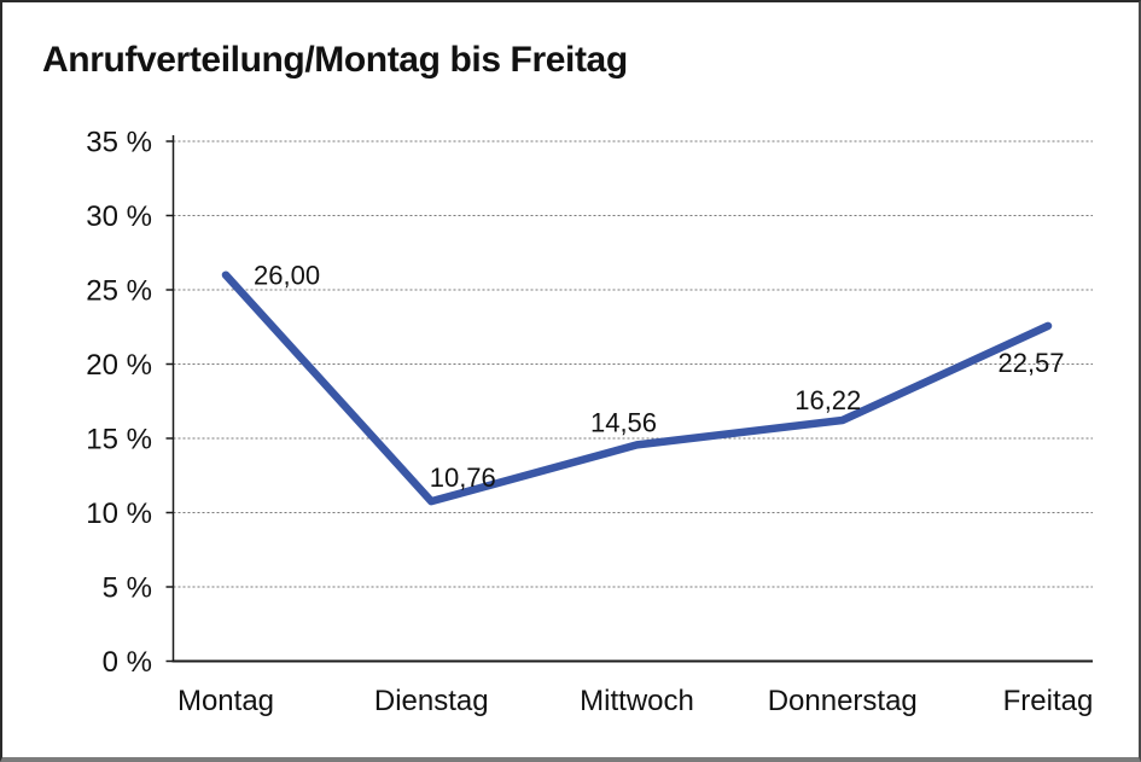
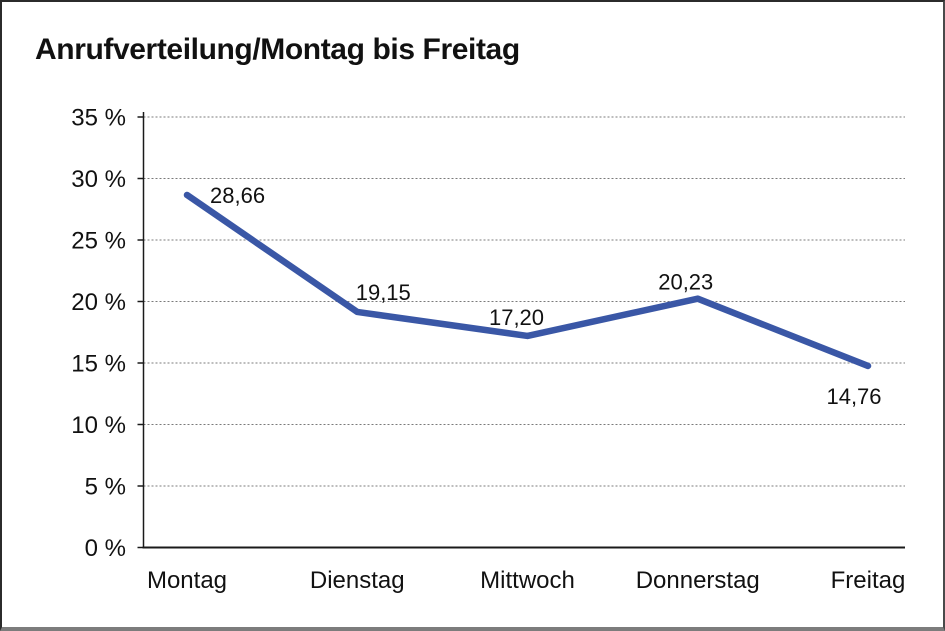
Montag: 26,00 -> 28,66
Dienstag: 10,76 -> 19,15
Mittwoch: 14,56 -> 17,20
Donnerstag: 16,22 -> 20,23
Freitag: 22,57 -> 14,76
